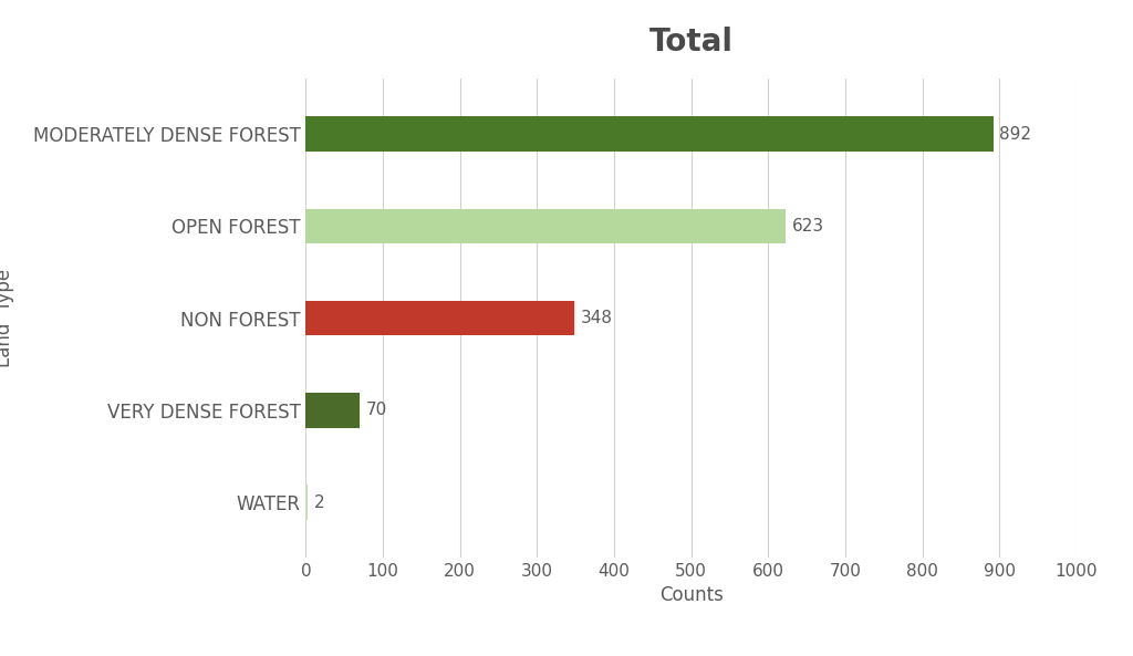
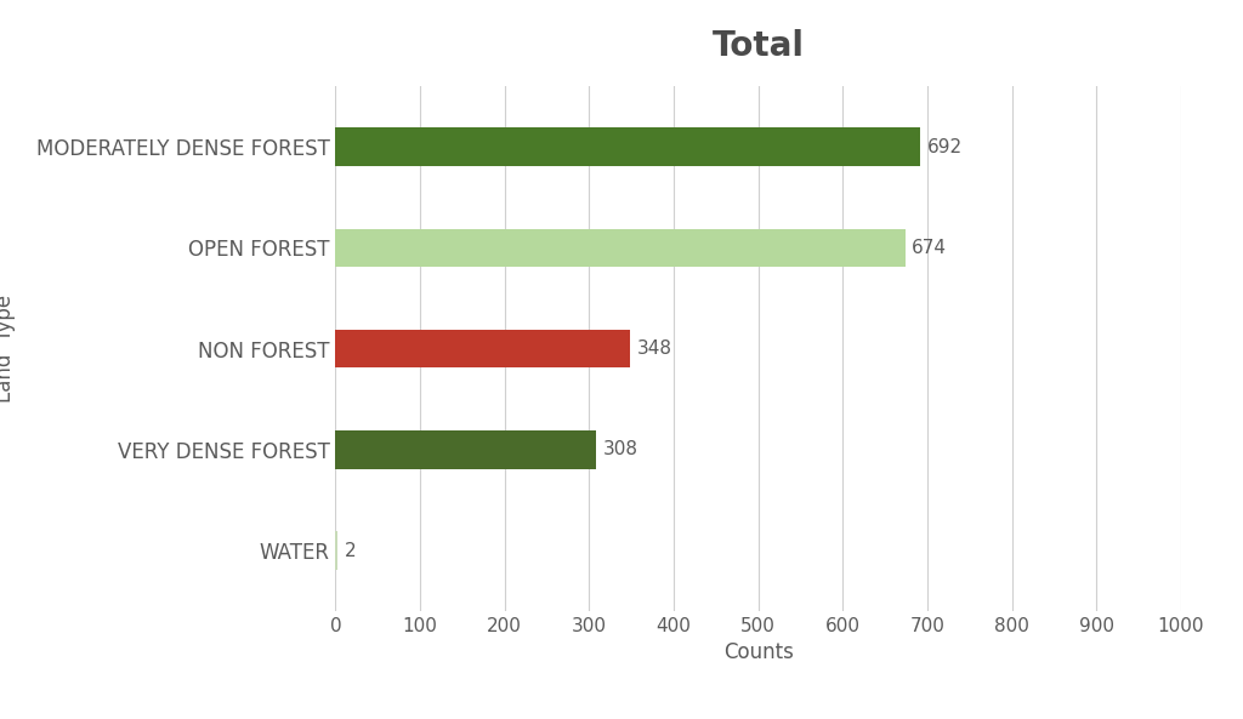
MODERATELY DENSE FOREST: 892 -> 692
OPEN FOREST: 623 -> 674
VERY DENSE FOREST: 70 -> 308
